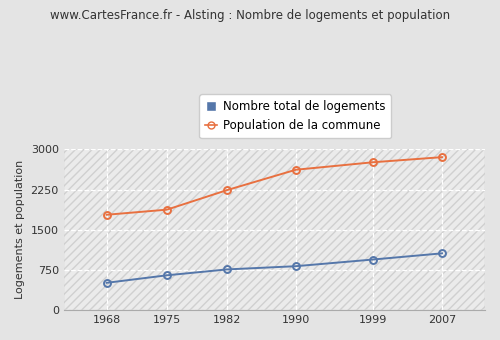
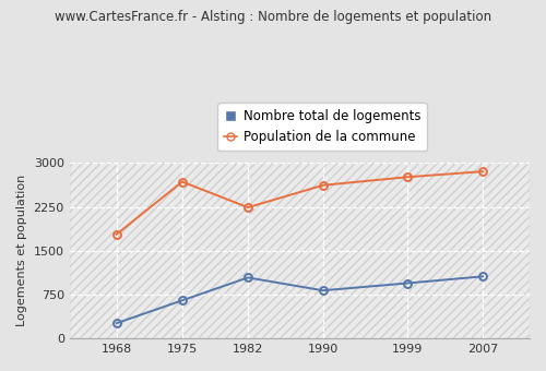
Nombre total de logements/1968: 510 -> 260
Population de la commune/1975: 1880 -> 2680
Nombre total de logements/1982: 760 -> 1040
